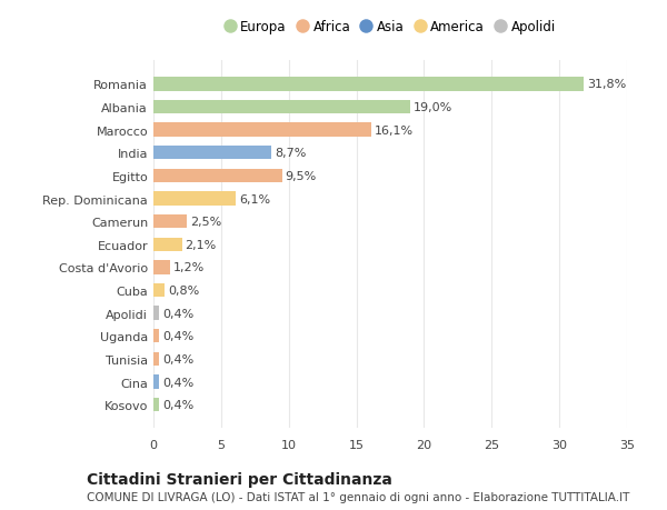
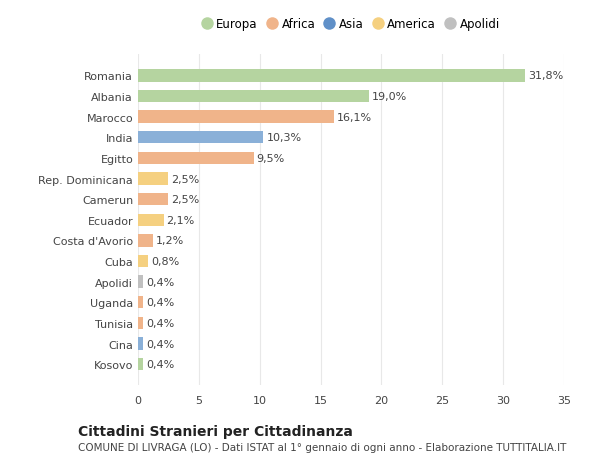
India: 8,7% -> 10,3%
Rep. Dominicana: 6,1% -> 2,5%
